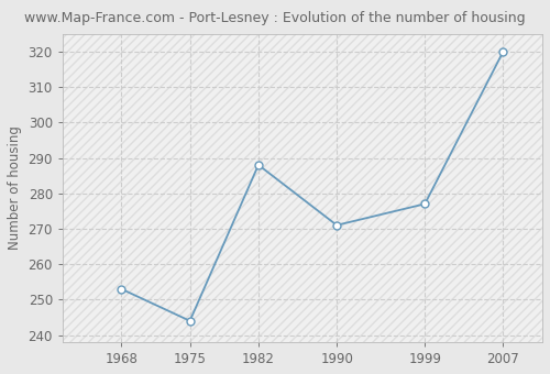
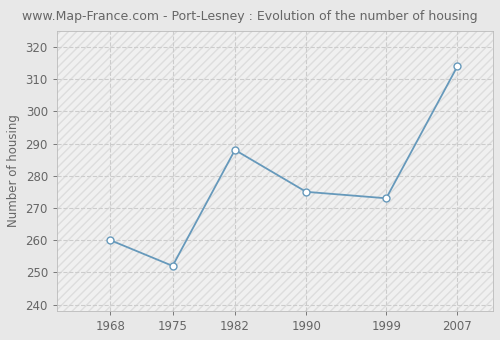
1968: 253 -> 260
1975: 244 -> 252
1990: 271 -> 275
1999: 277 -> 273
2007: 320 -> 314
